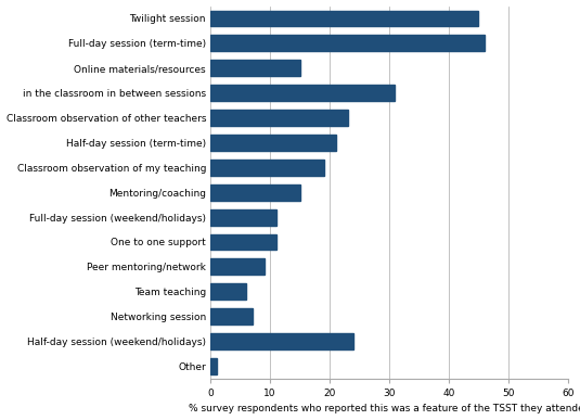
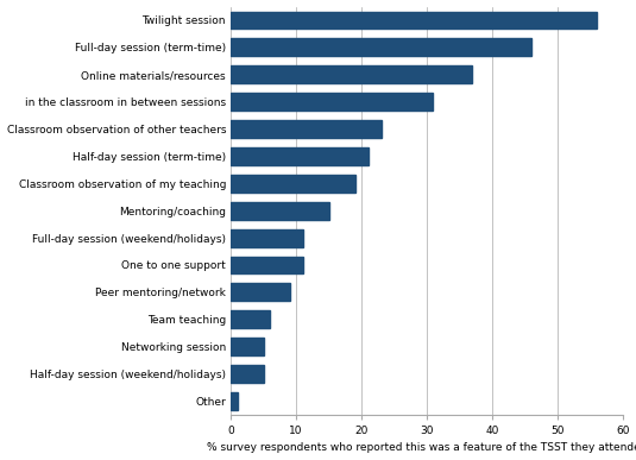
Twilight session: 45 -> 56
Online materials/resources: 15 -> 37
Networking session: 7 -> 5
Half-day session (weekend/holidays): 24 -> 5
